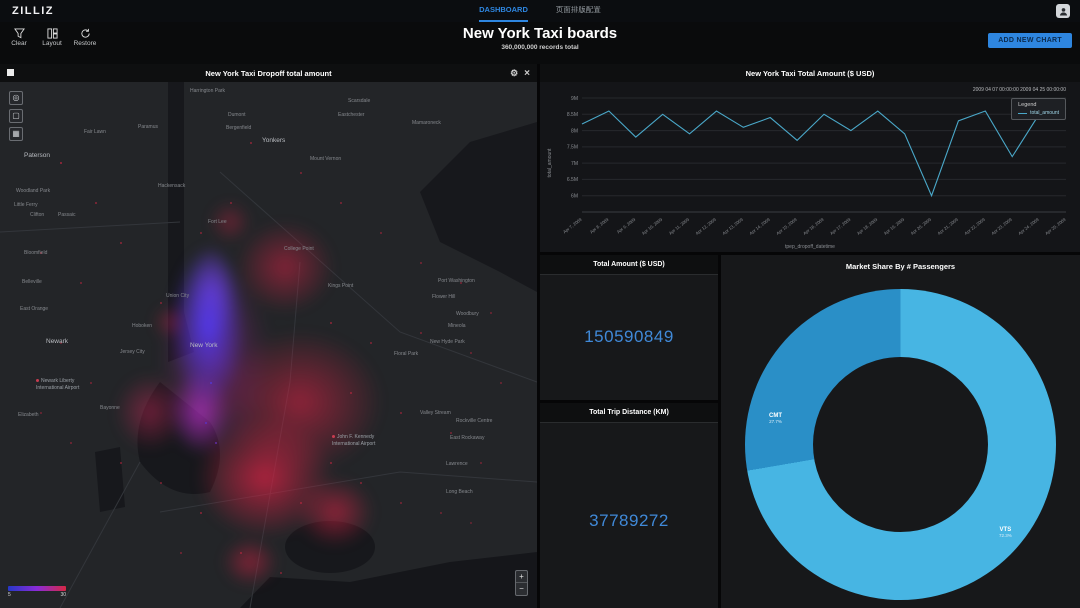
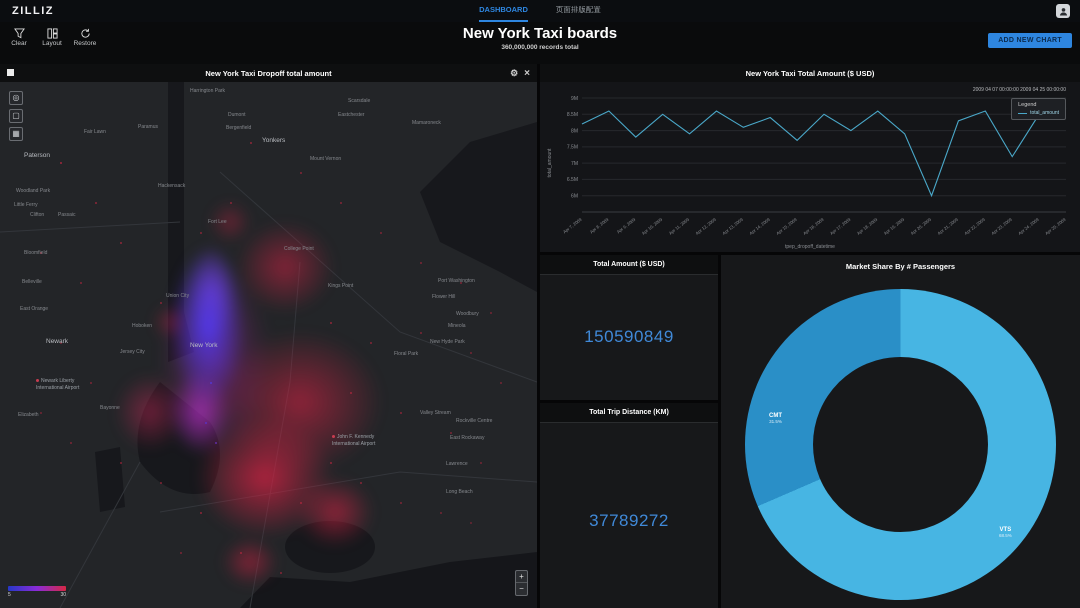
Market Share By # Passengers/VTS: 72.3% -> 68.5%
Market Share By # Passengers/CMT: 27.7% -> 31.5%
